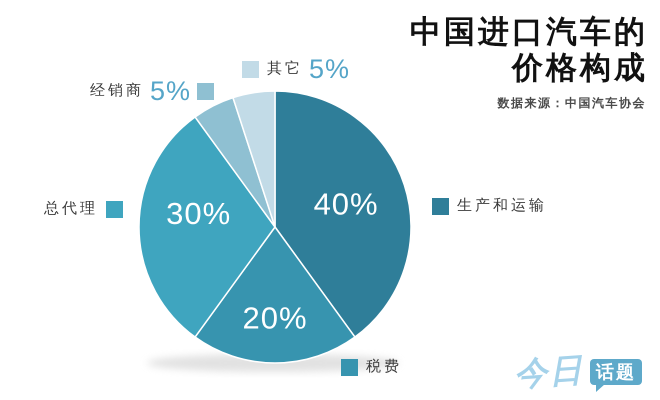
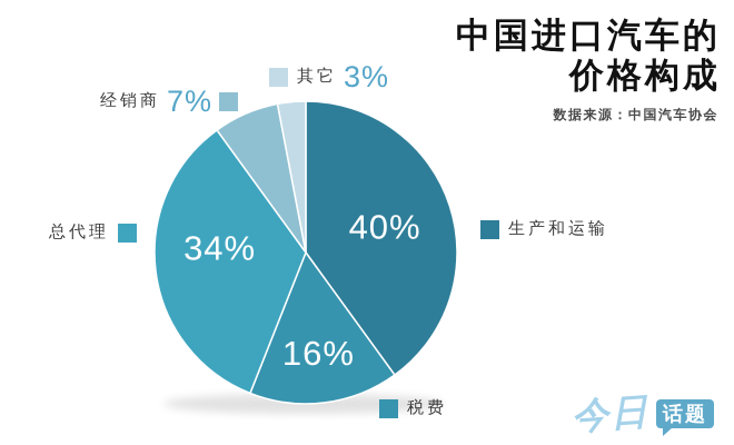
税费: 20% -> 16%
总代理: 30% -> 34%
经销商: 5% -> 7%
其它: 5% -> 3%
